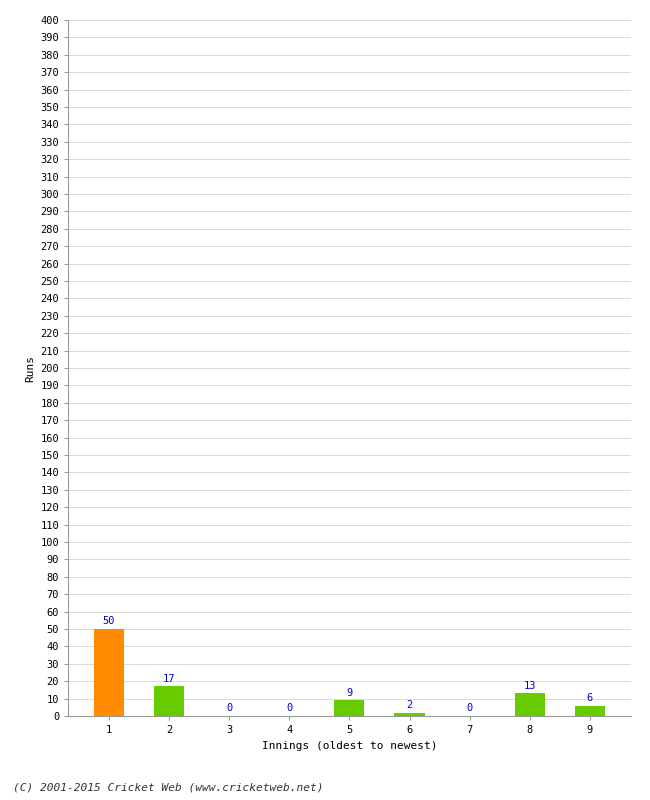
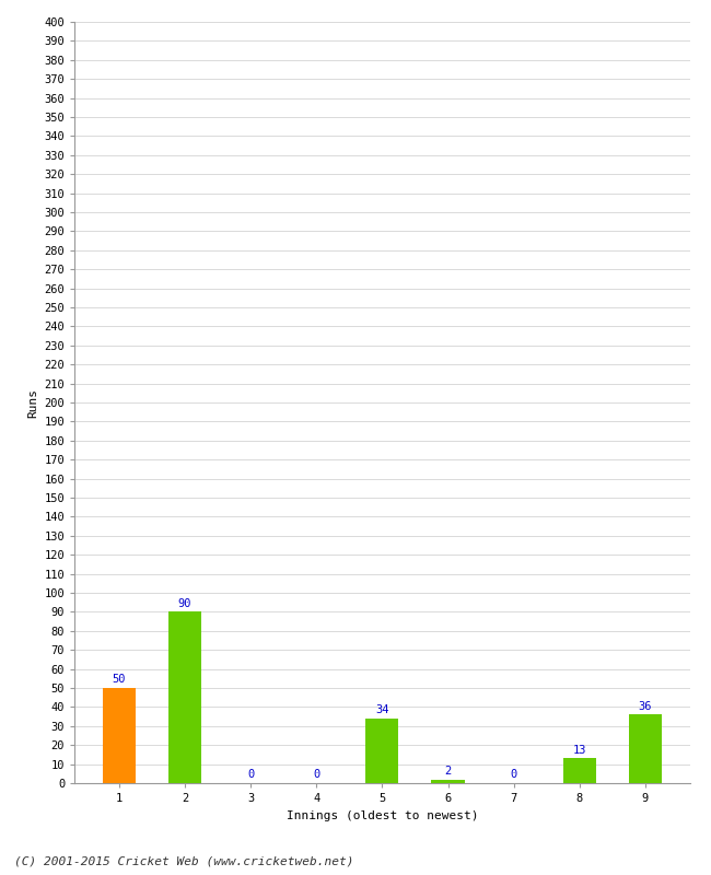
2: 17 -> 90
5: 9 -> 34
9: 6 -> 36
